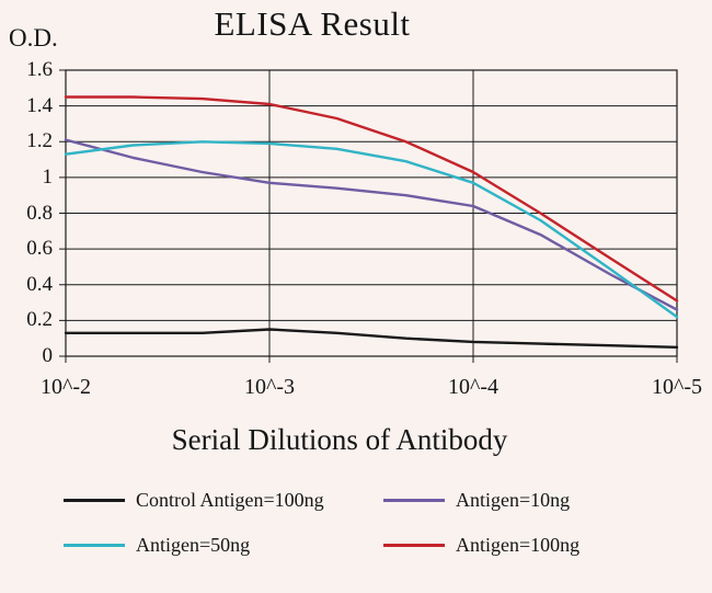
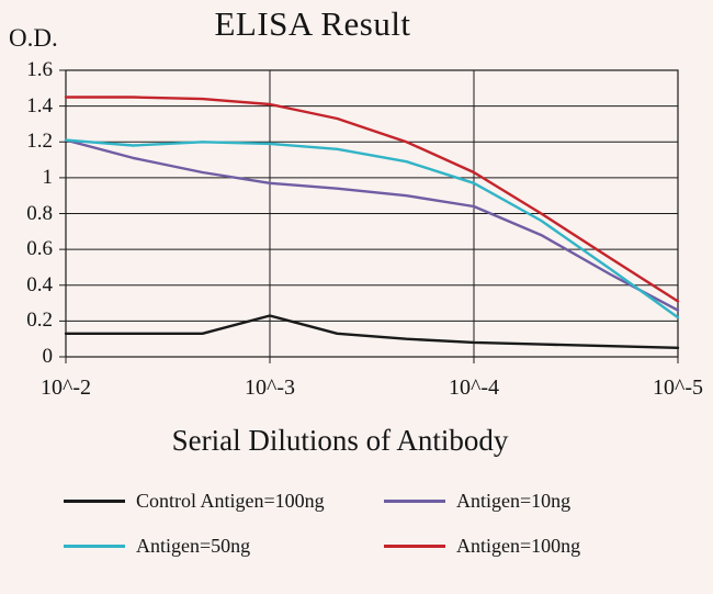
Antigen=50ng/0: 1.13 -> 1.21
Control Antigen=100ng/1: 0.15 -> 0.23
